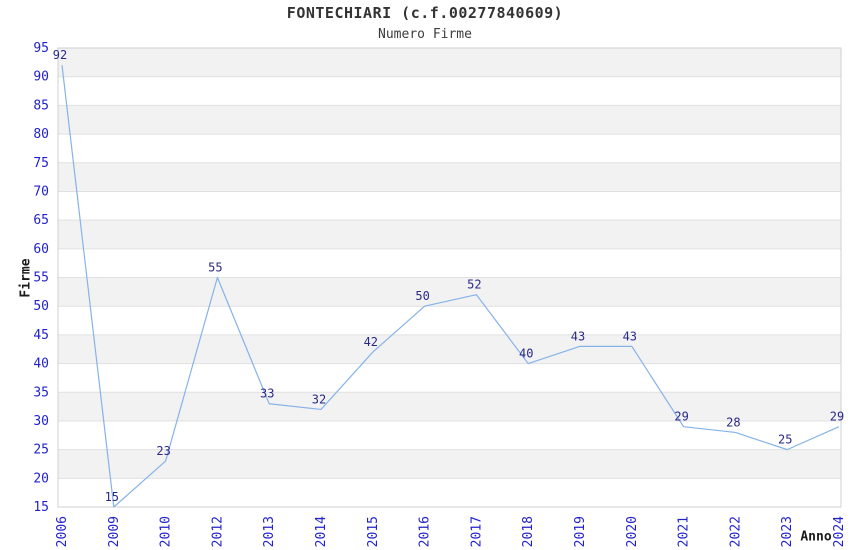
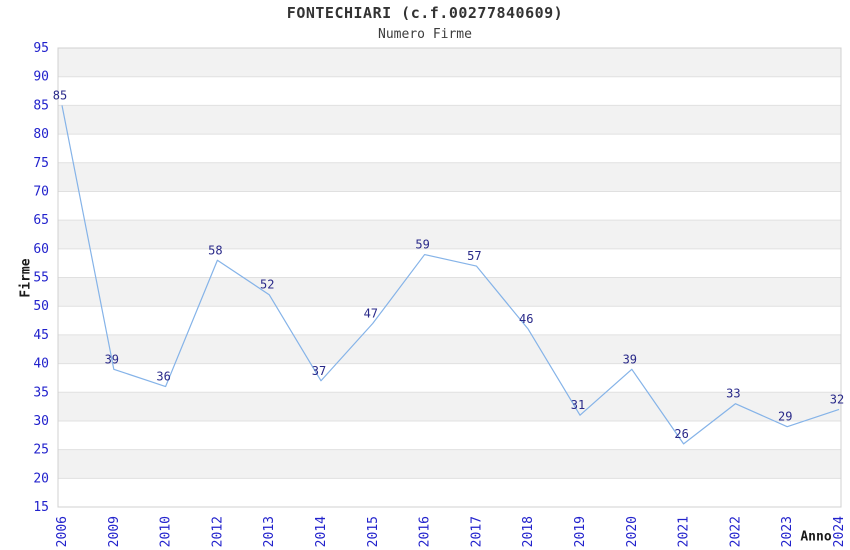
2006: 92 -> 85
2009: 15 -> 39
2010: 23 -> 36
2012: 55 -> 58
2013: 33 -> 52
2014: 32 -> 37
2015: 42 -> 47
2016: 50 -> 59
2017: 52 -> 57
2018: 40 -> 46
2019: 43 -> 31
2020: 43 -> 39
2021: 29 -> 26
2022: 28 -> 33
2023: 25 -> 29
2024: 29 -> 32
